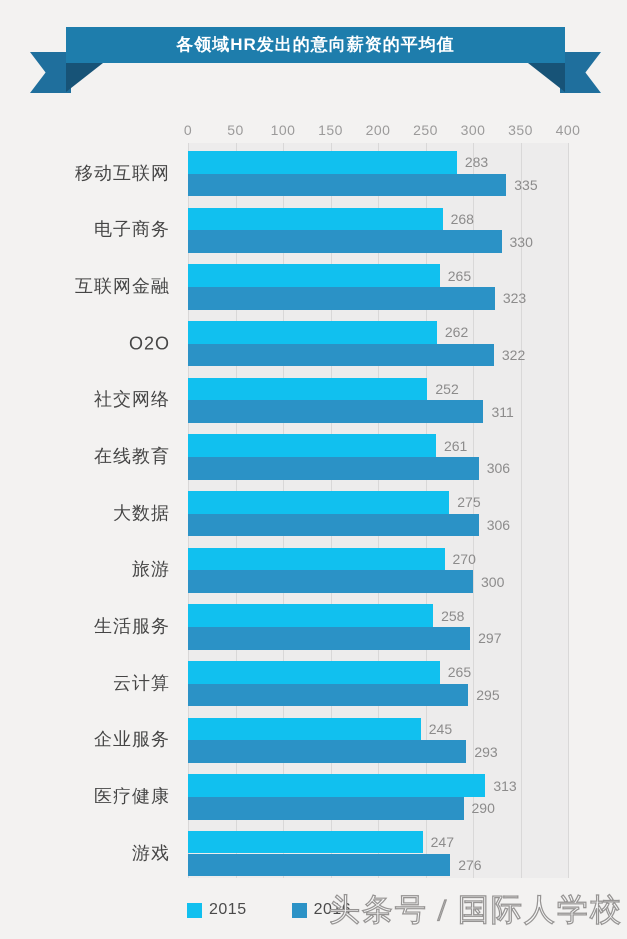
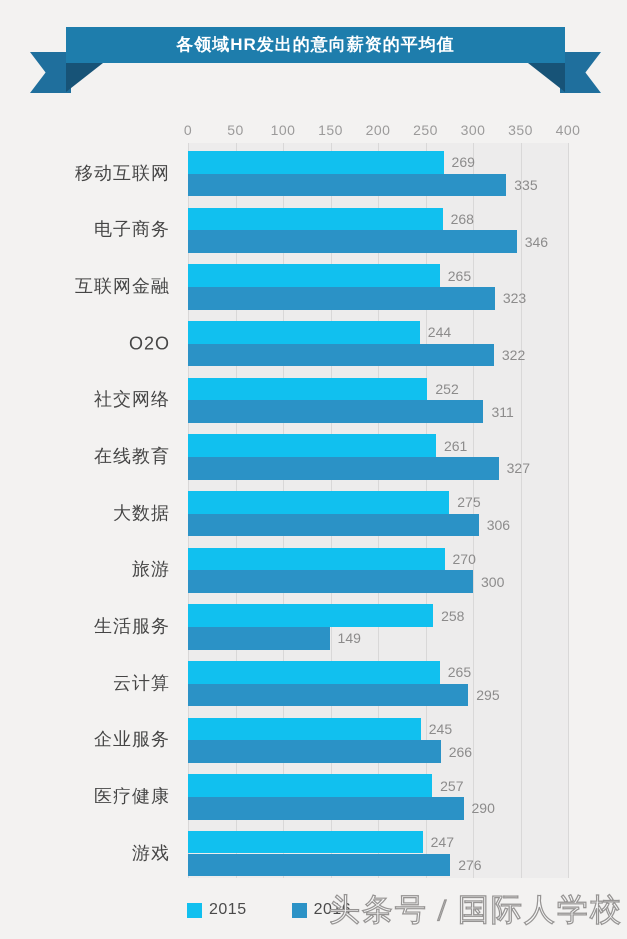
2015/移动互联网: 283 -> 269
2016/电子商务: 330 -> 346
2015/O2O: 262 -> 244
2016/在线教育: 306 -> 327
2016/生活服务: 297 -> 149
2016/企业服务: 293 -> 266
2015/医疗健康: 313 -> 257
